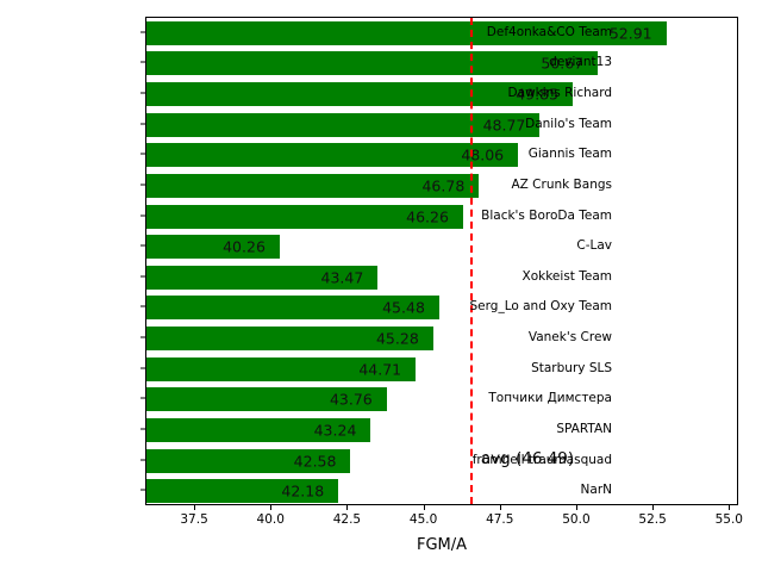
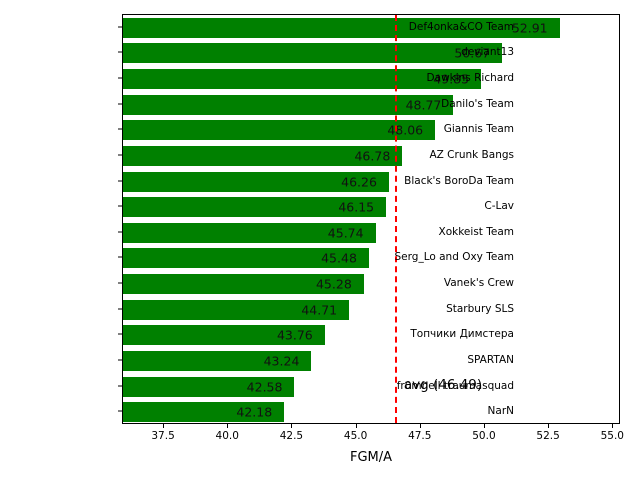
C-Lav: 40.26 -> 46.15
Xokkeist Team: 43.47 -> 45.74
